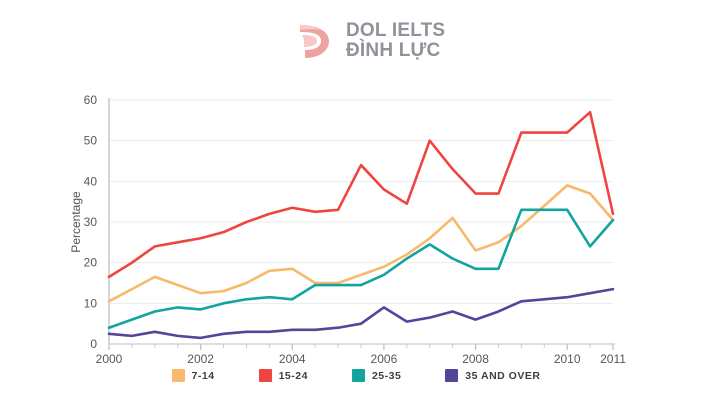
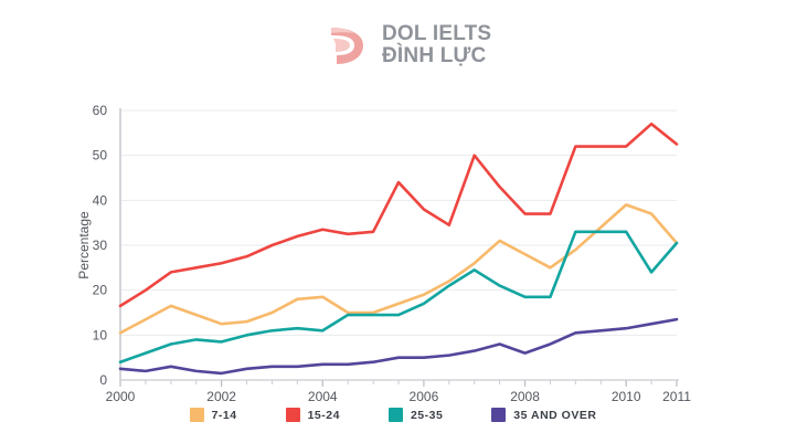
35 AND OVER/2006: 9 -> 5
7-14/2008: 23 -> 28
15-24/2011: 32 -> 52
